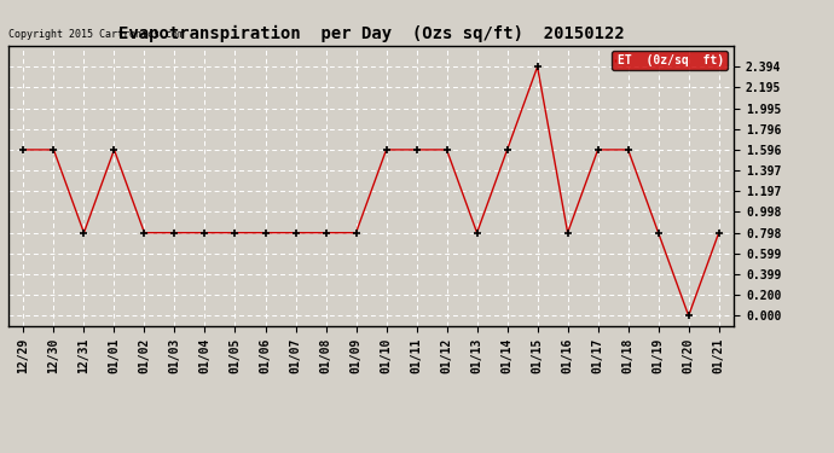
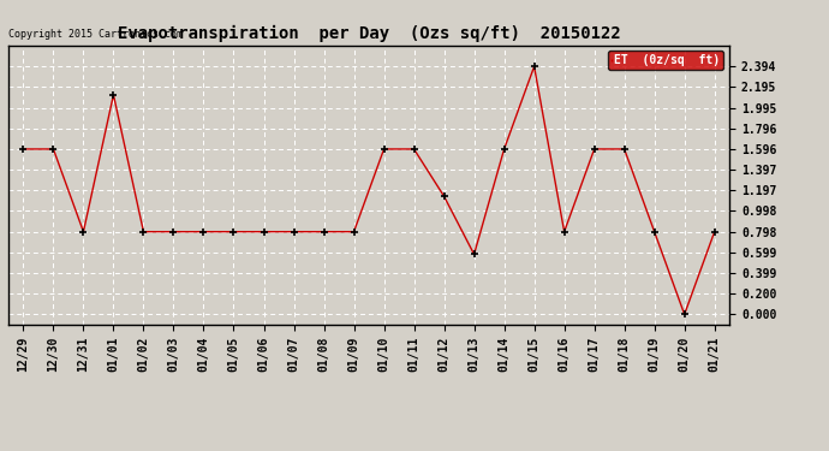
01/01: 1.60 -> 2.12
01/12: 1.60 -> 1.14
01/13: 0.80 -> 0.58
